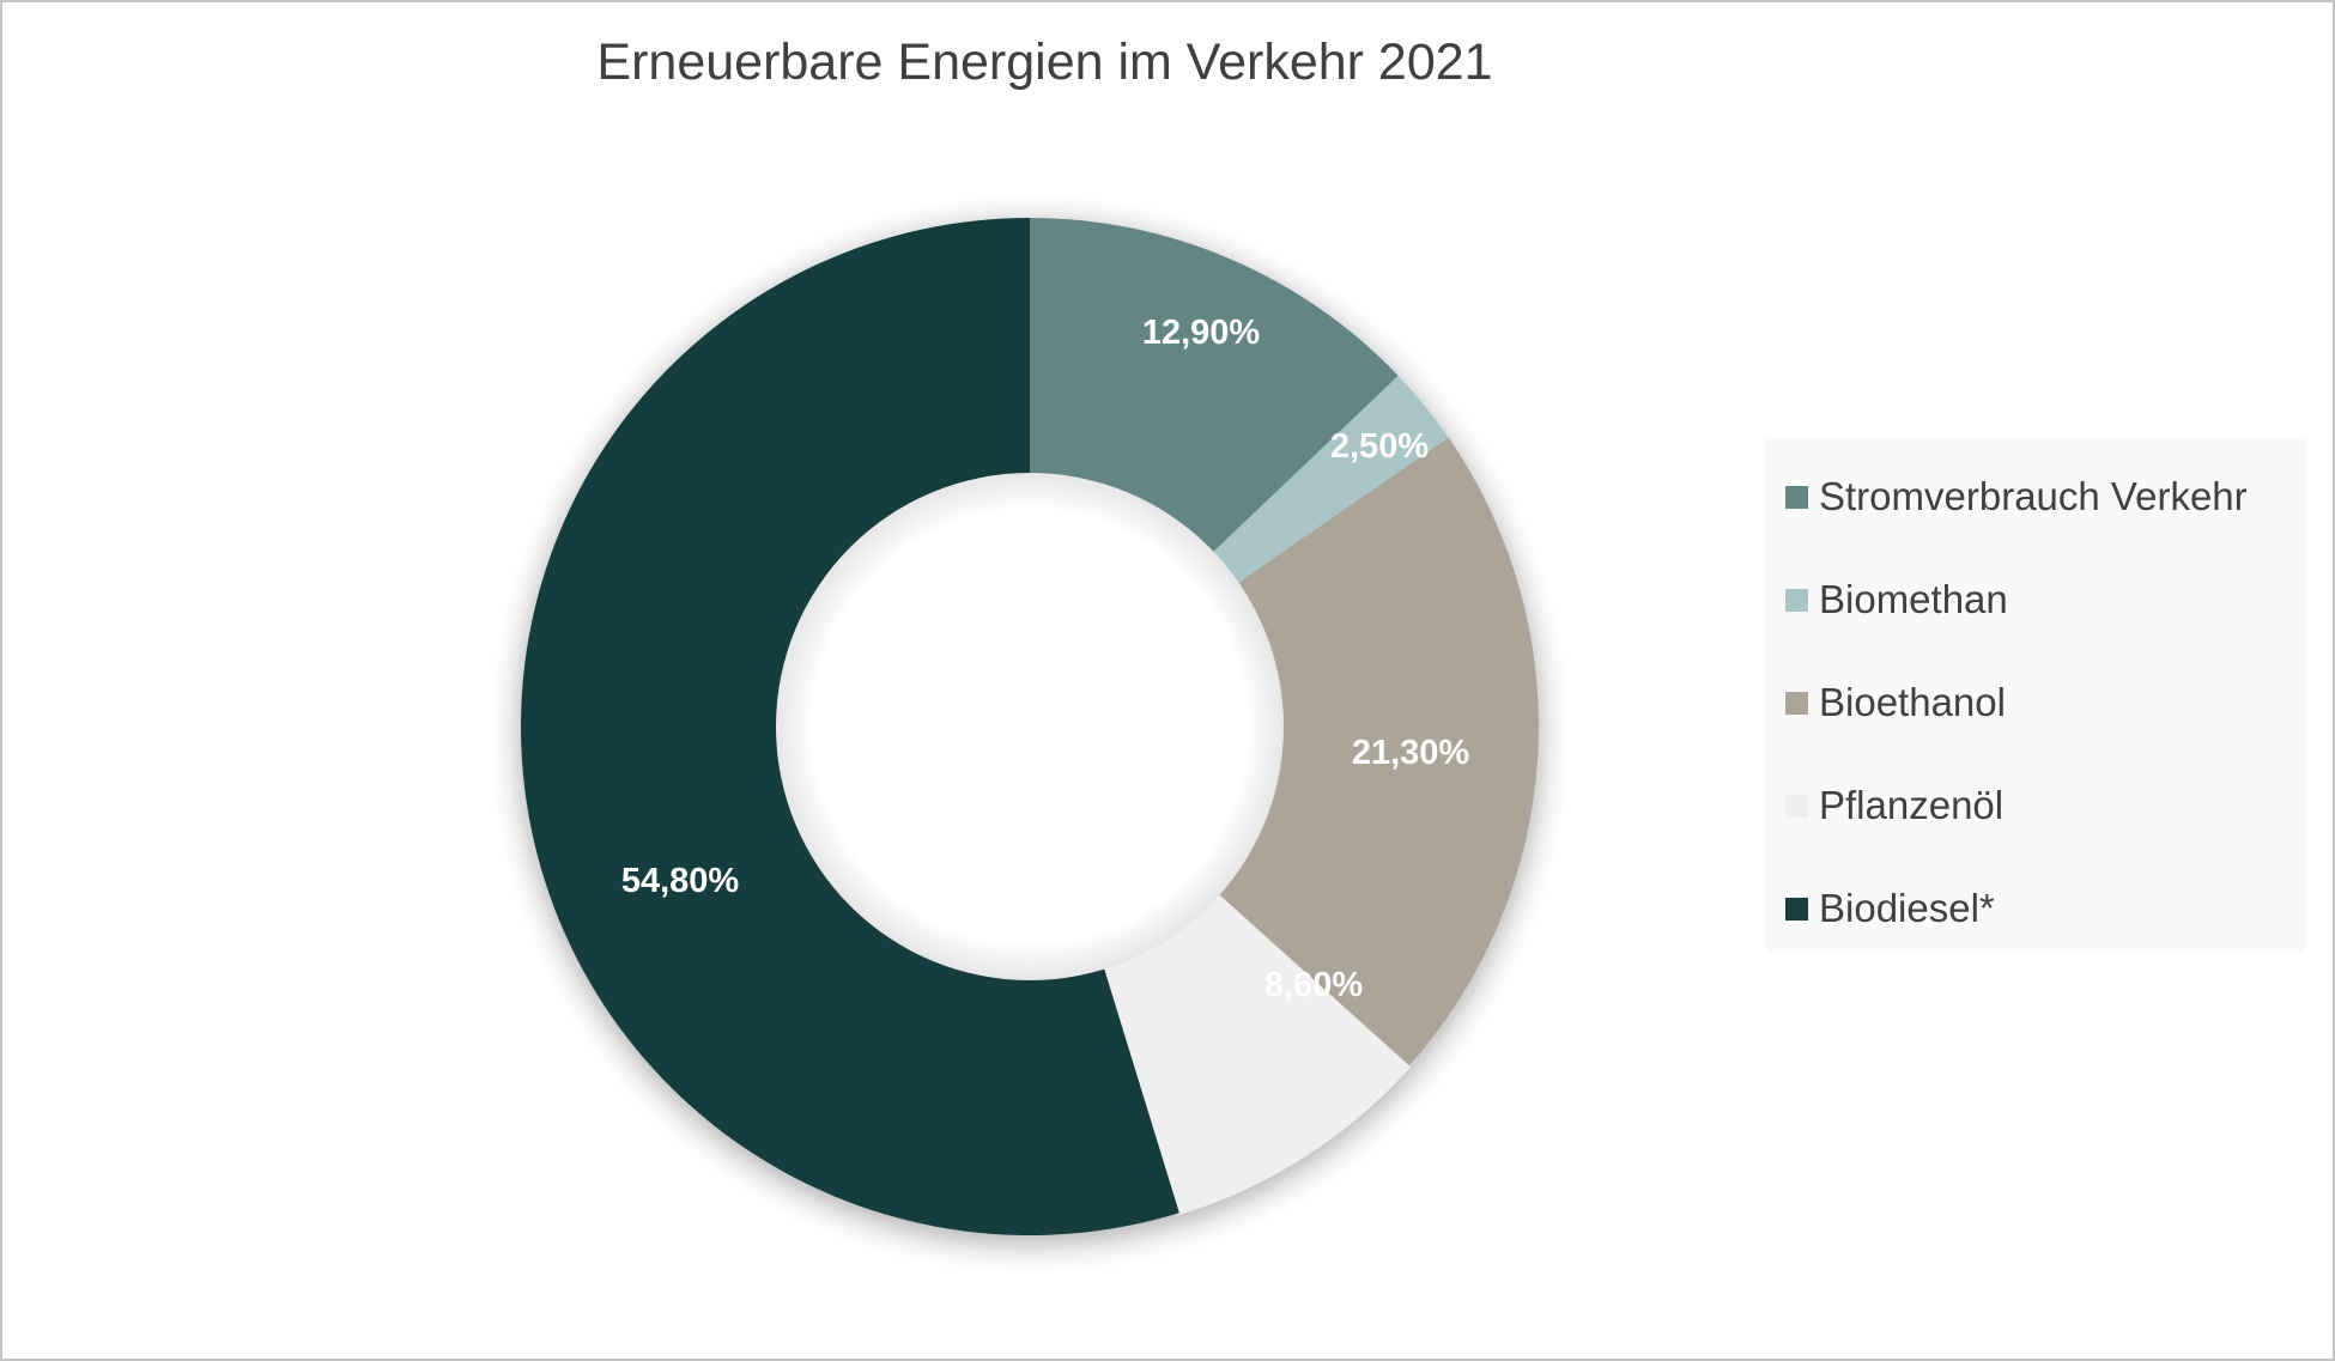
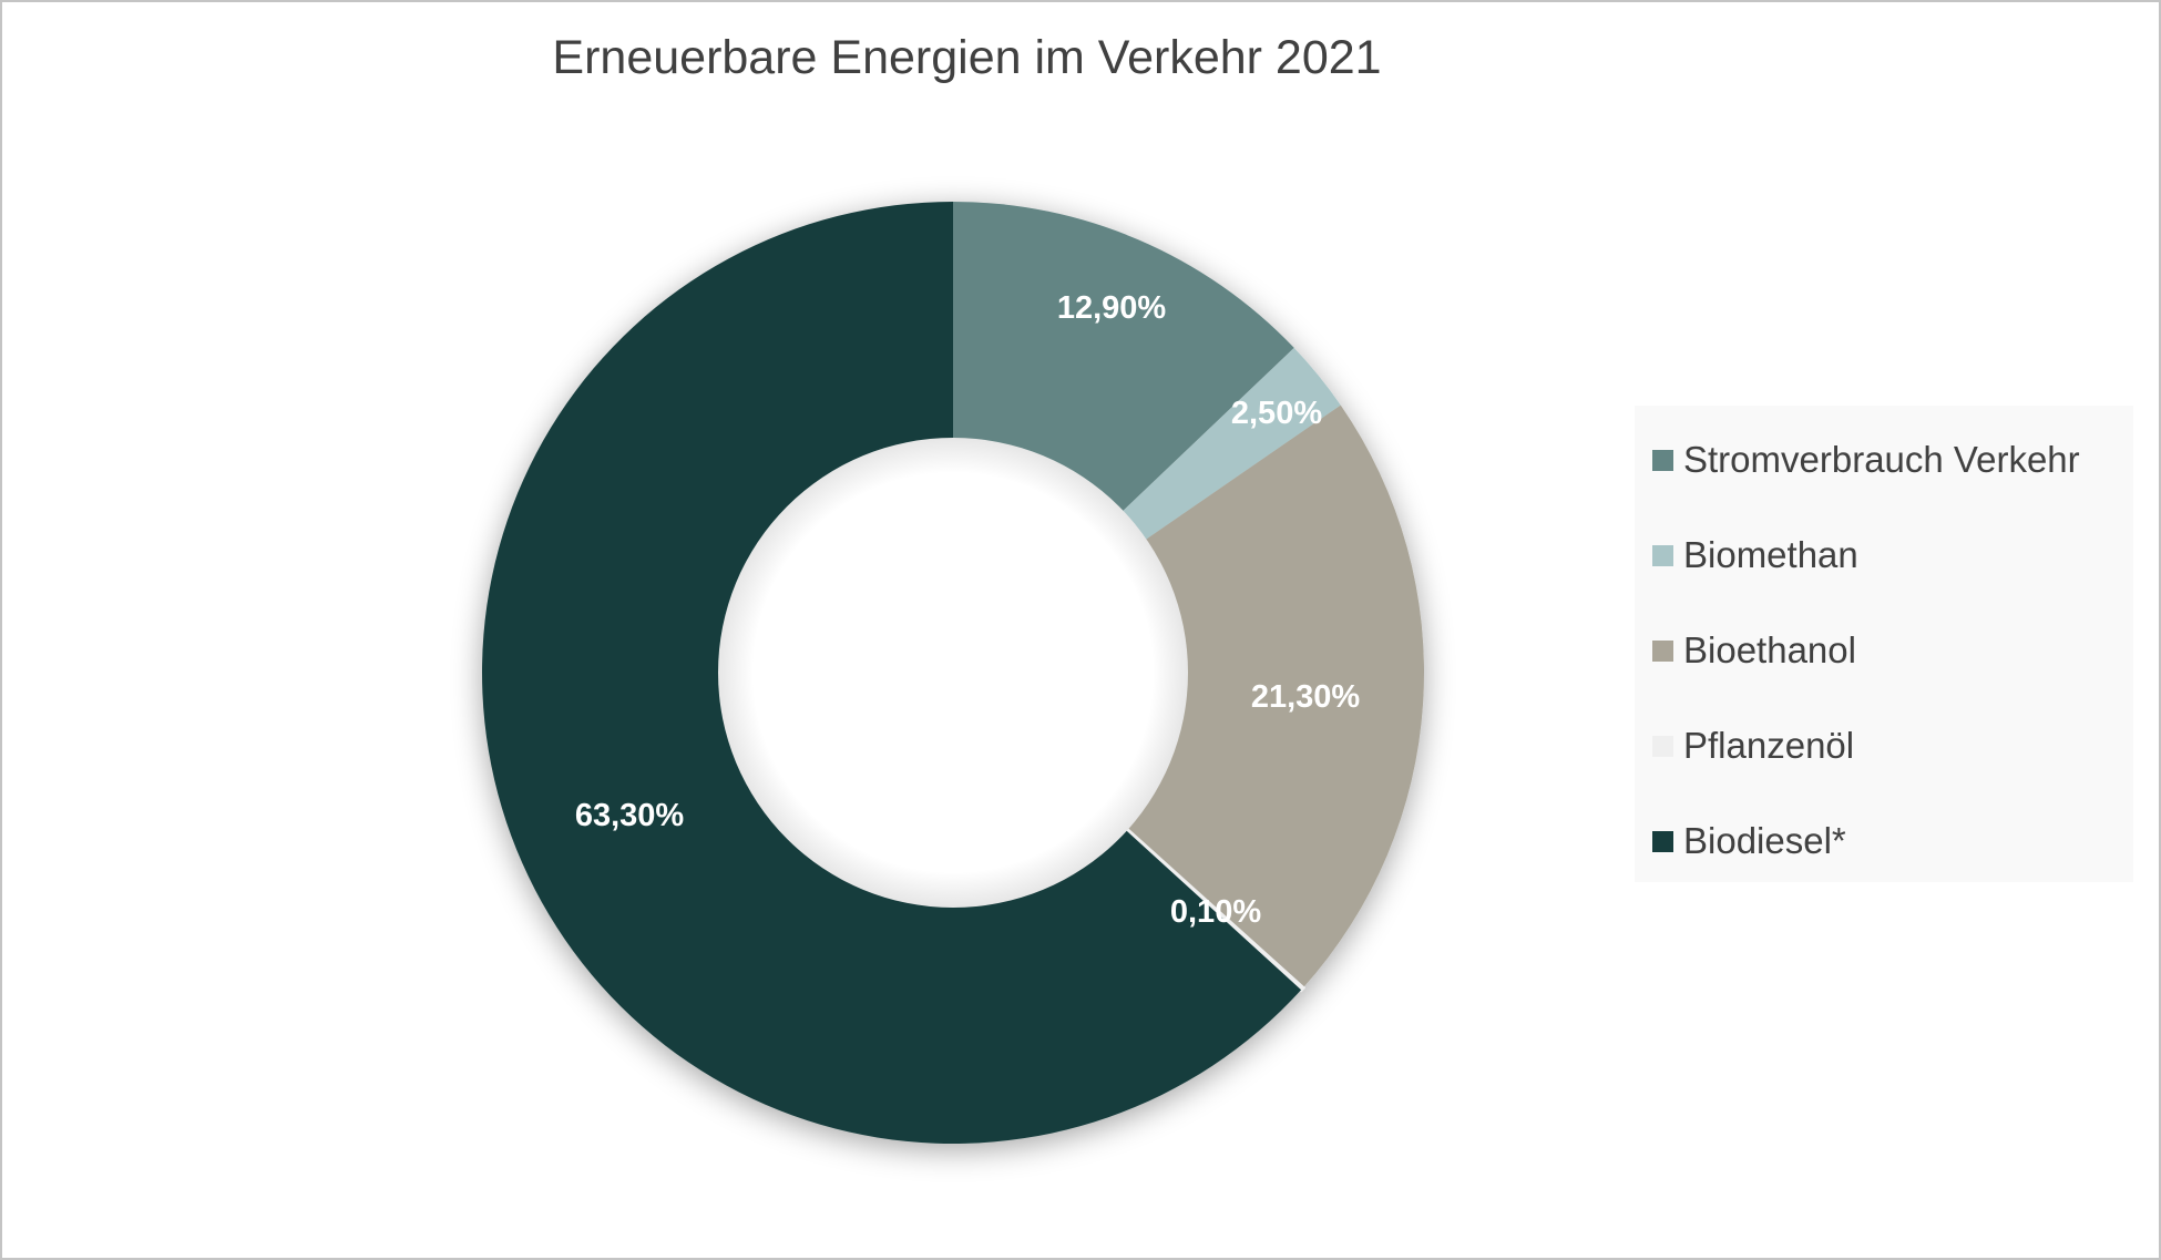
Pflanzenöl: 8,60% -> 0,10%
Biodiesel*: 54,80% -> 63,30%
